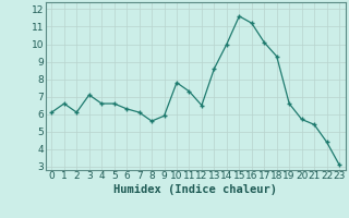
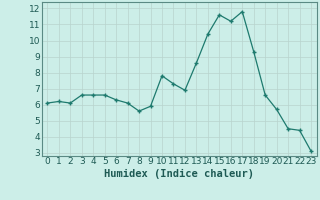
1: 6.6 -> 6.2
3: 7.1 -> 6.6
12: 6.5 -> 6.9
14: 10.0 -> 10.4
17: 10.1 -> 11.8
21: 5.4 -> 4.5
